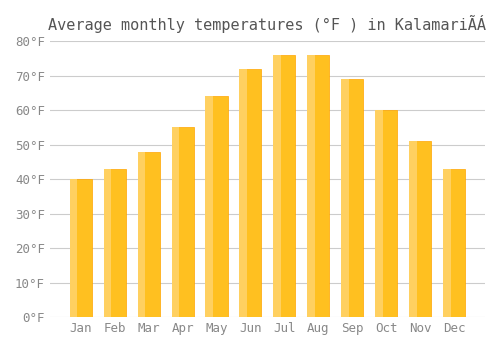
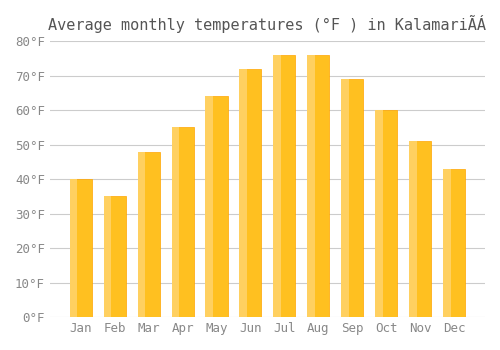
Feb: 43°F -> 35°F
